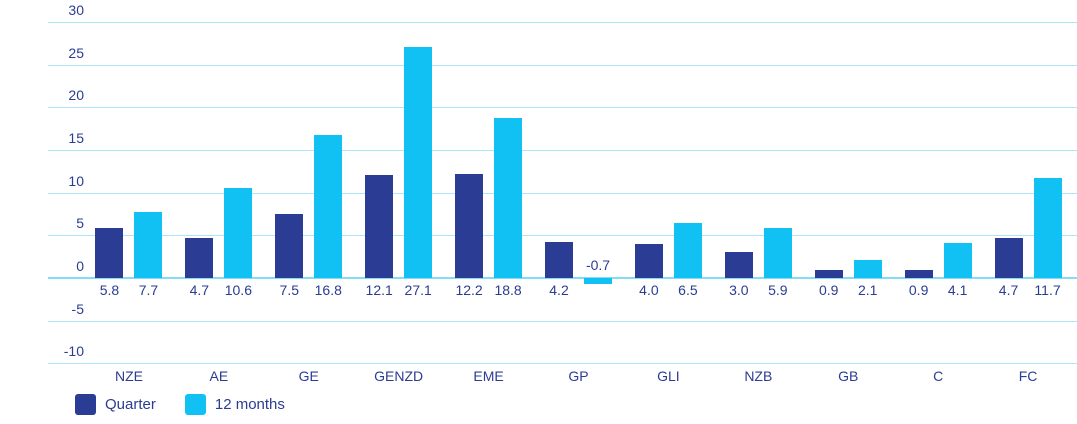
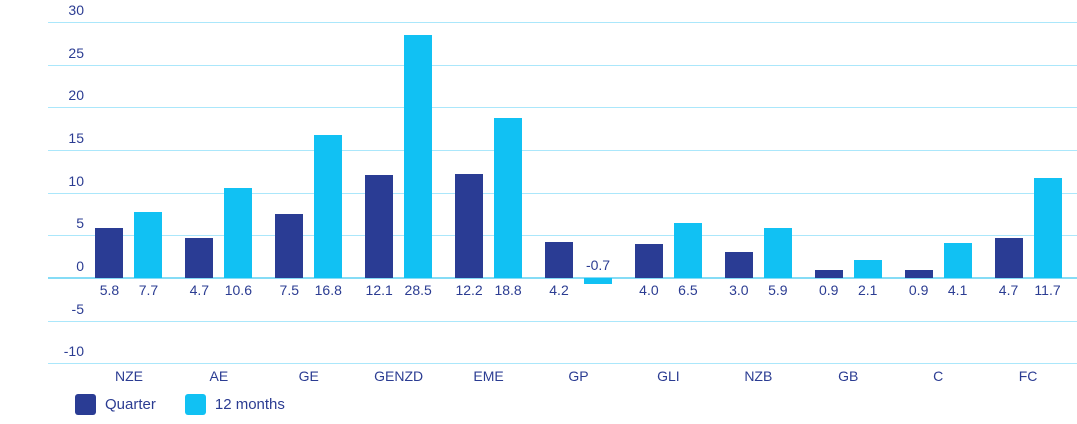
12 months/GENZD: 27.1 -> 28.5
